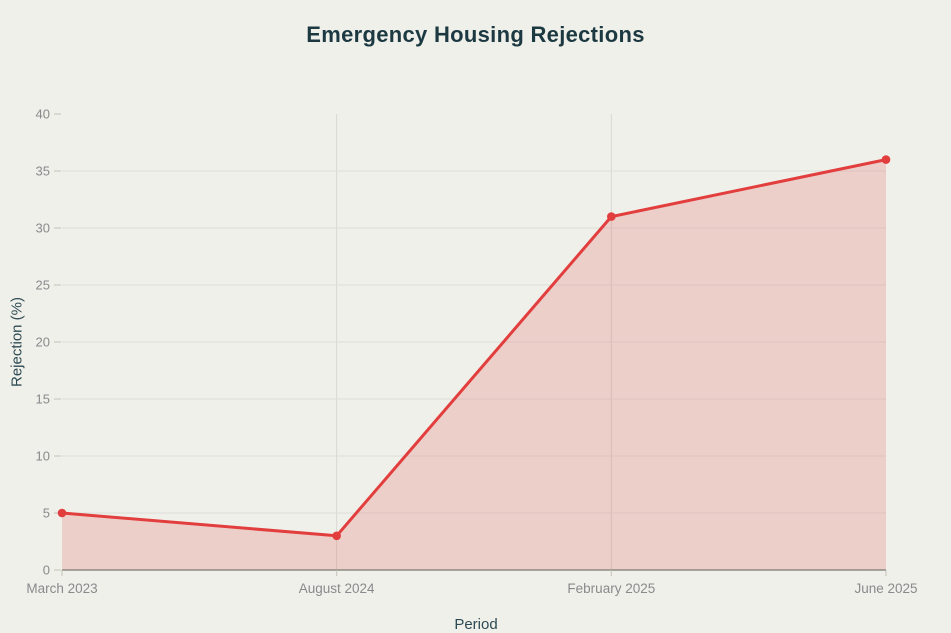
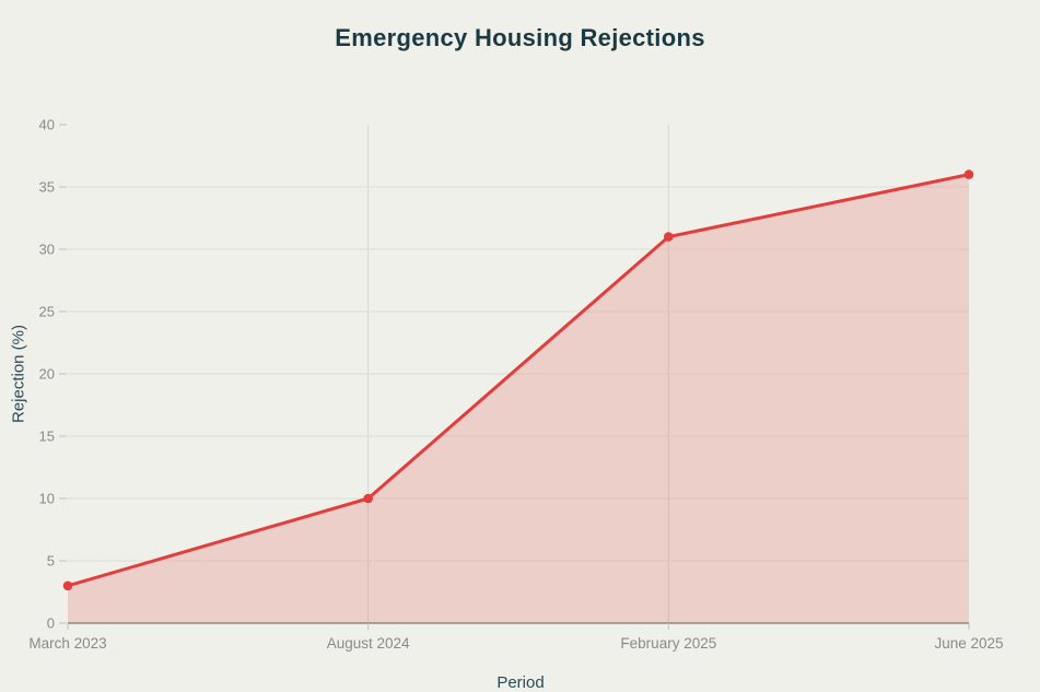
March 2023: 5 -> 3
August 2024: 3 -> 10
